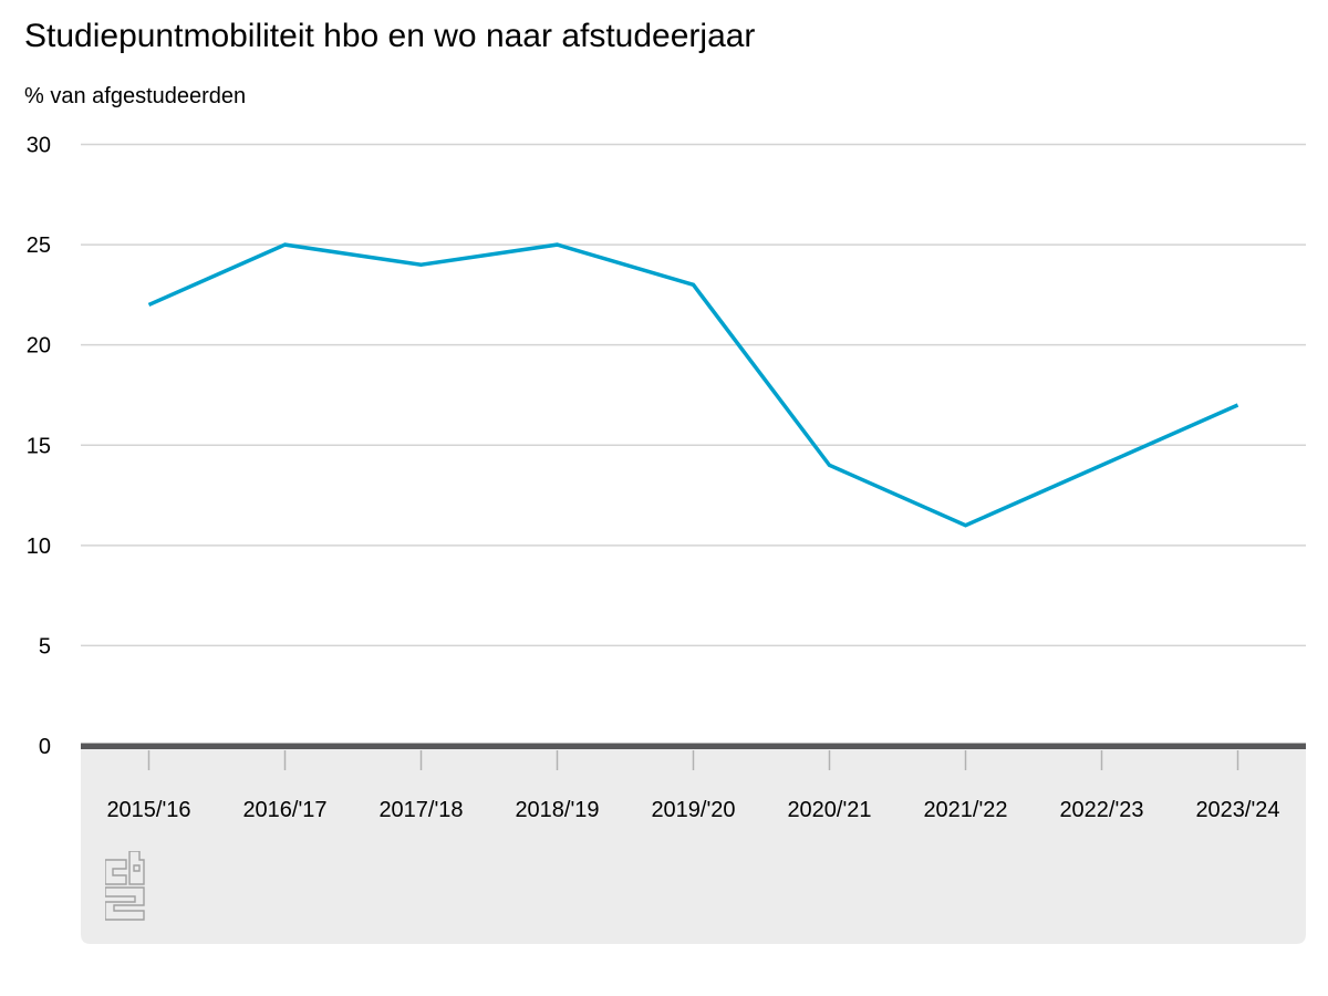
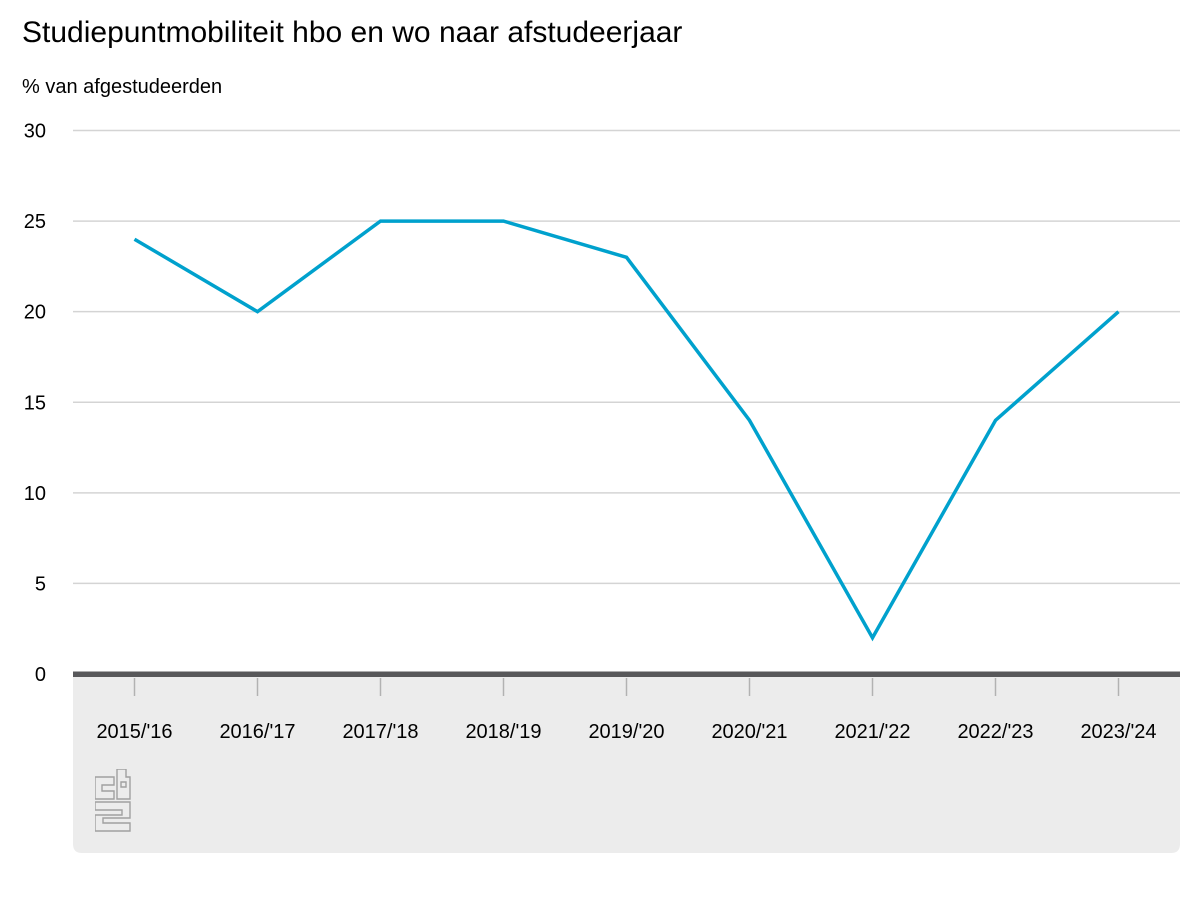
2015/'16: 22 -> 24
2016/'17: 25 -> 20
2017/'18: 24 -> 25
2021/'22: 11 -> 2
2023/'24: 17 -> 20
